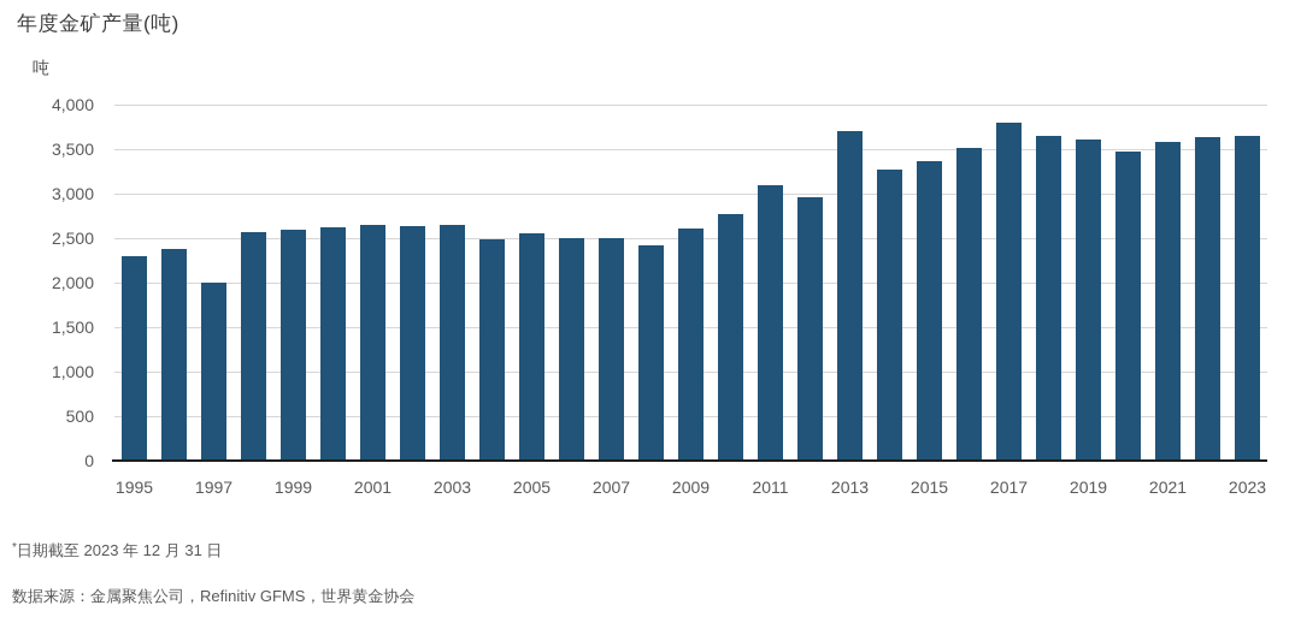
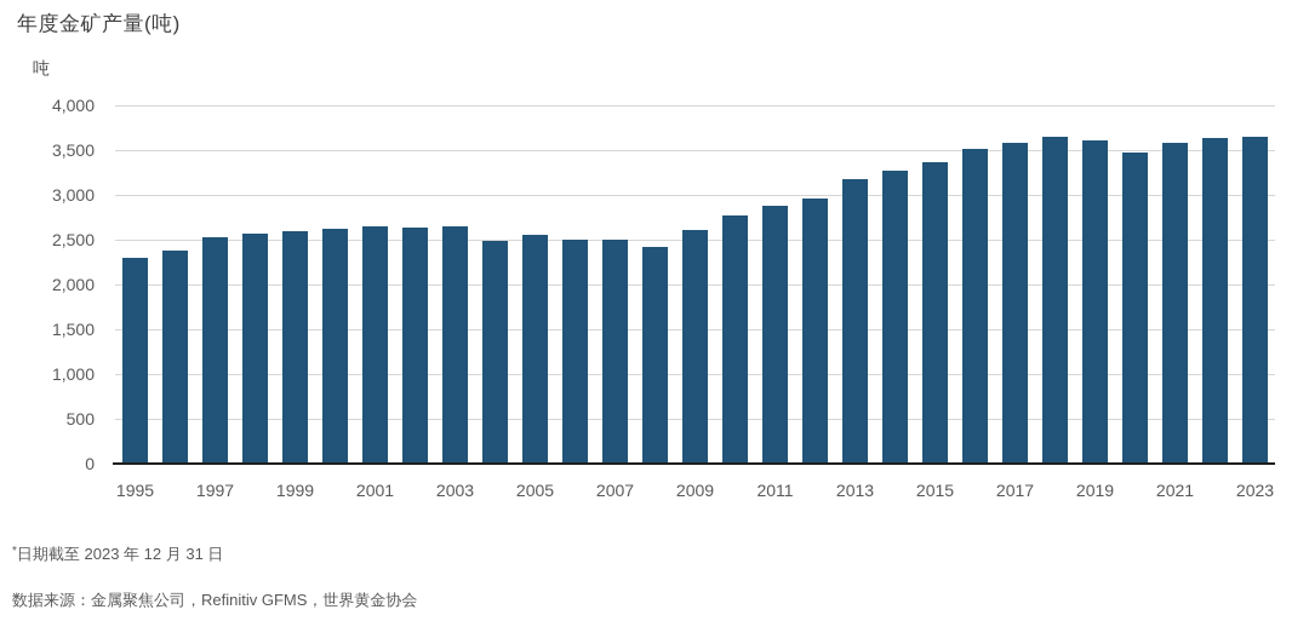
1997: 2000 -> 2500
2011: 3100 -> 2900
2013: 3700 -> 3200
2017: 3800 -> 3600
